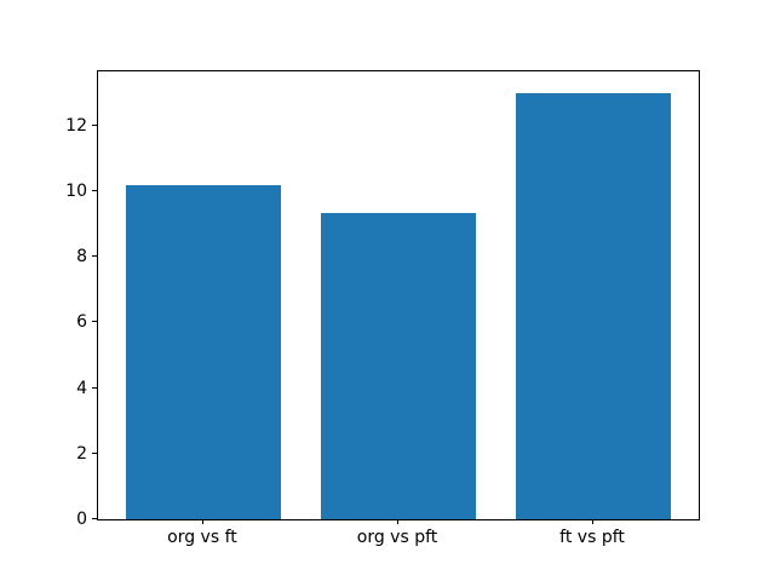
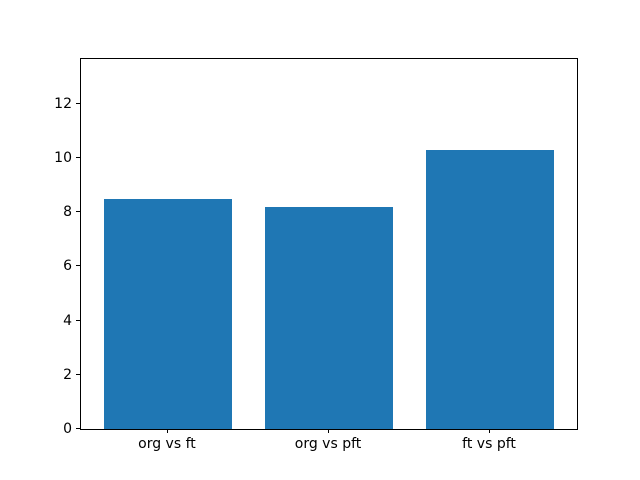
org vs ft: 10.2 -> 8.5
org vs pft: 9.3 -> 8.2
ft vs pft: 13.0 -> 10.3
